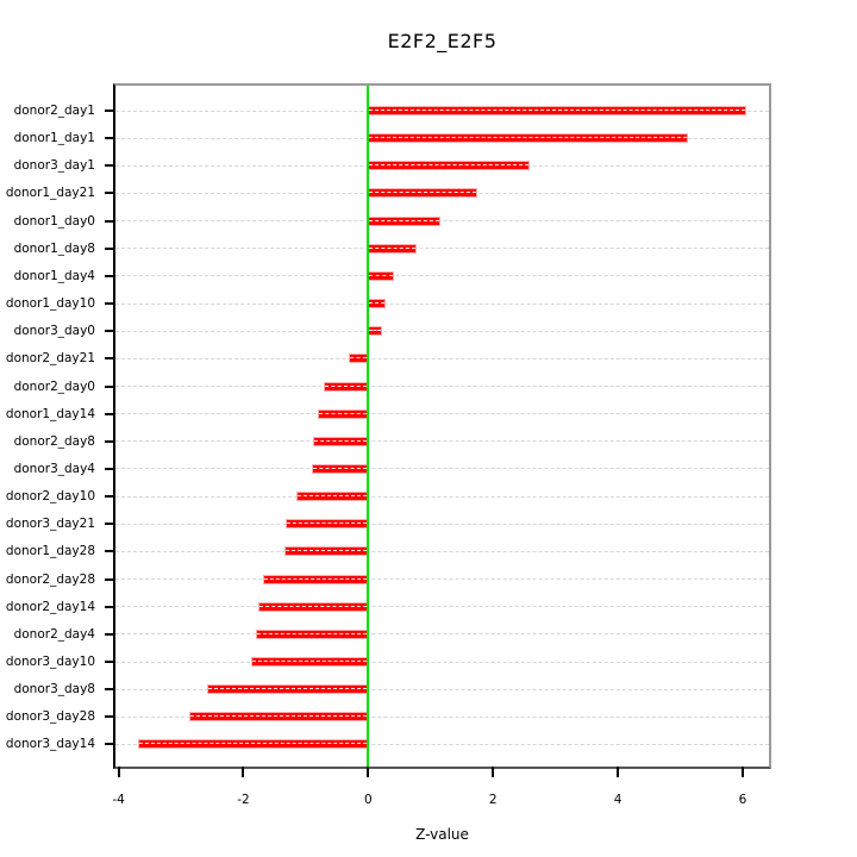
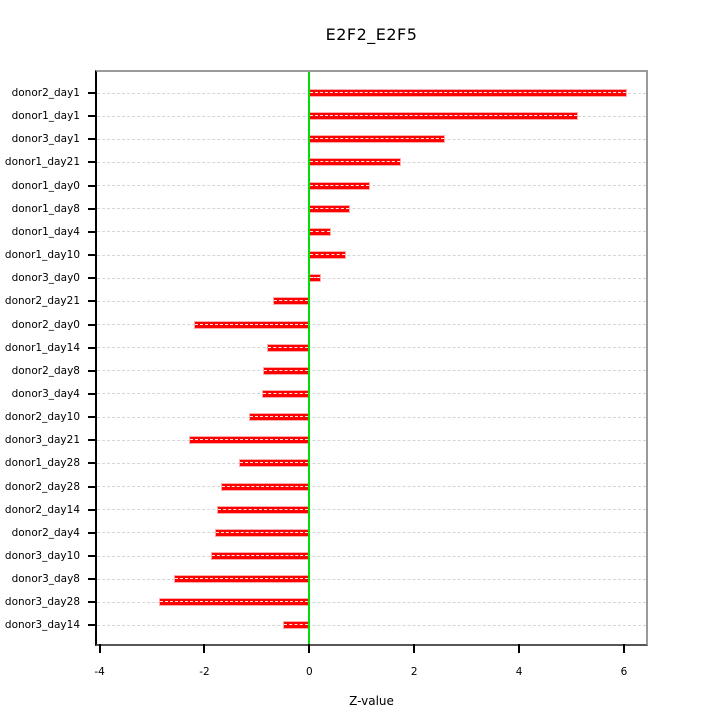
donor1_day10: 0.3 -> 0.7
donor2_day21: -0.3 -> -0.7
donor2_day0: -0.7 -> -2.2
donor3_day21: -1.3 -> -2.3
donor3_day14: -3.7 -> -0.5
